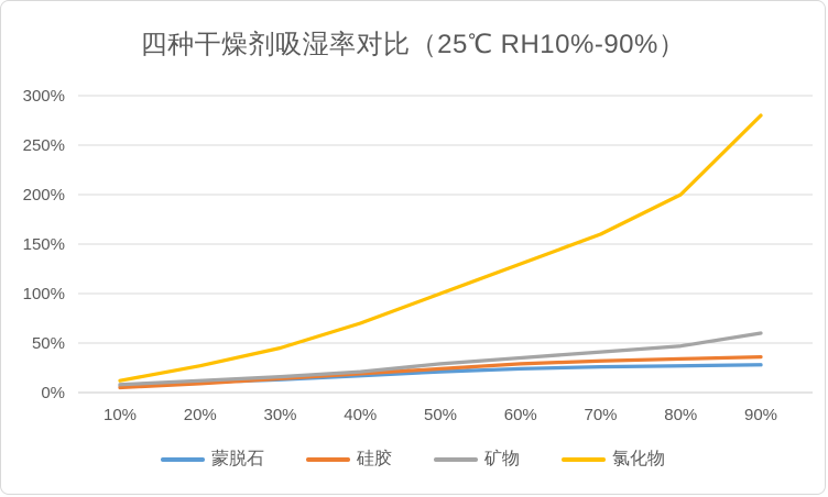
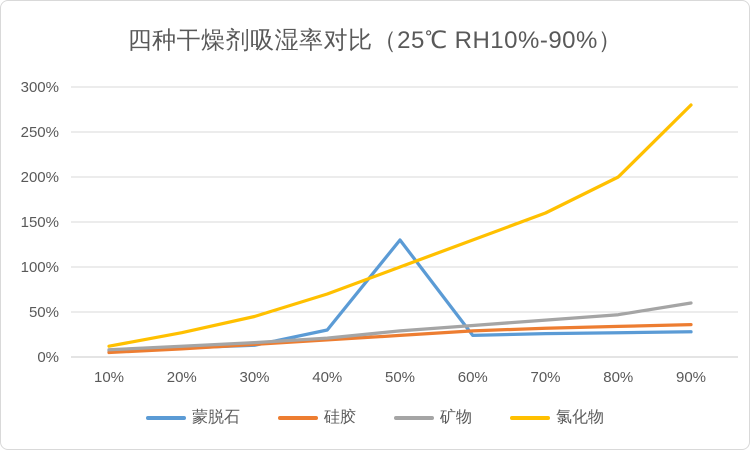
蒙脱石/40%: 20% -> 30%
蒙脱石/50%: 20% -> 130%
